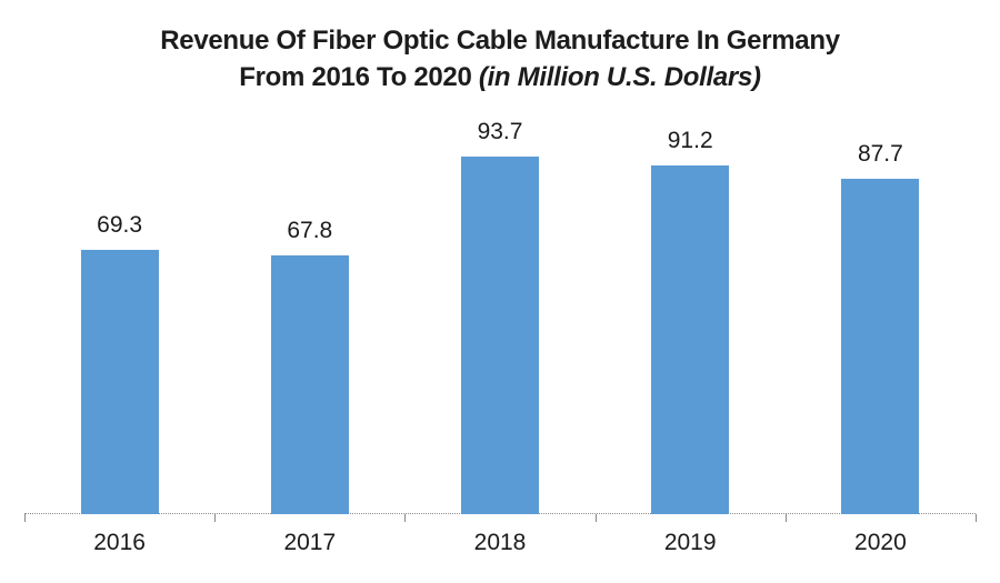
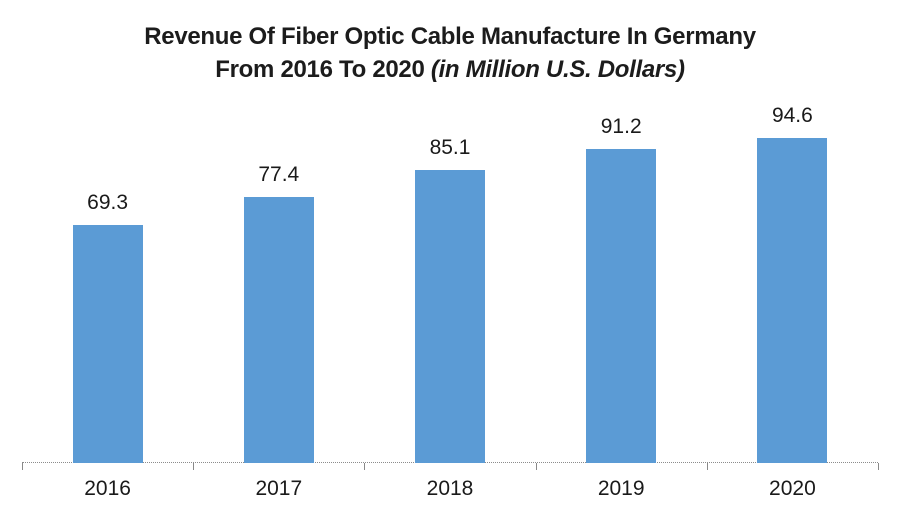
2017: 67.8 -> 77.4
2018: 93.7 -> 85.1
2020: 87.7 -> 94.6
